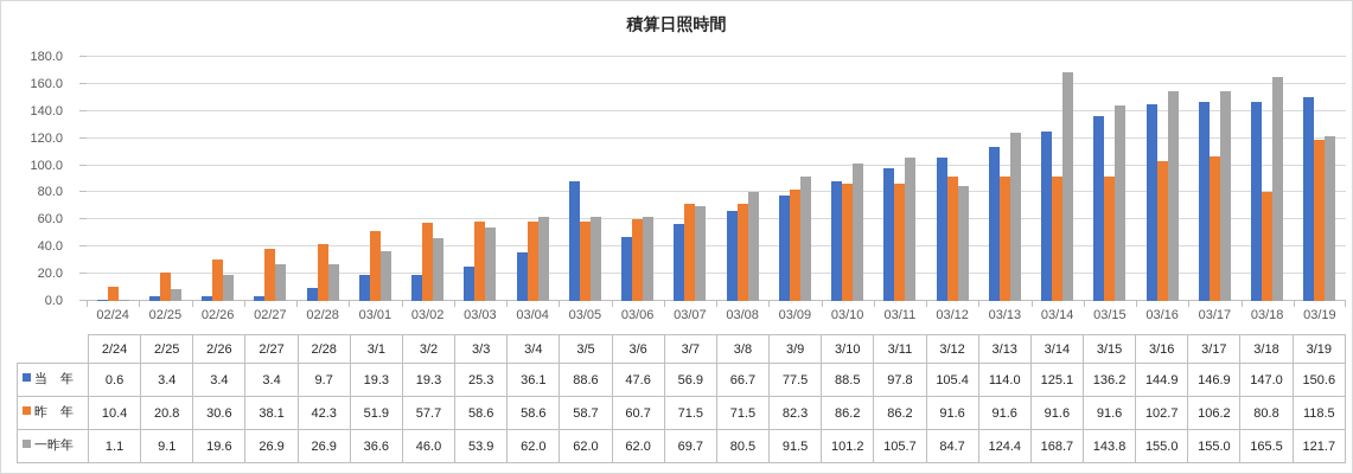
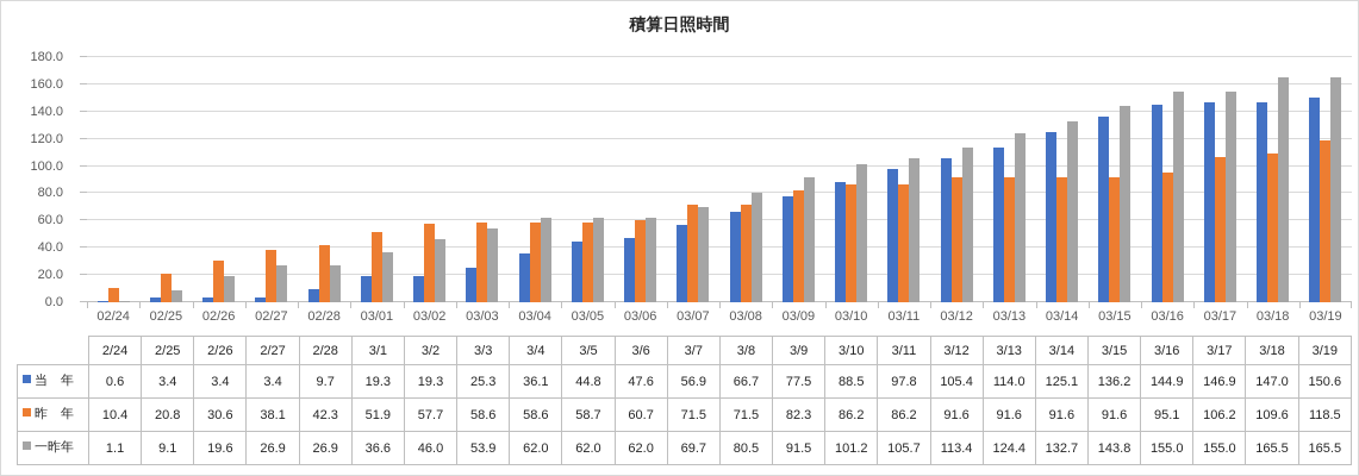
当 年/03/05: 88.6 -> 44.8
一昨年/03/12: 84.7 -> 113.4
一昨年/03/14: 168.7 -> 132.7
昨 年/03/16: 102.7 -> 95.1
昨 年/03/18: 80.8 -> 109.6
一昨年/03/19: 121.7 -> 165.5
